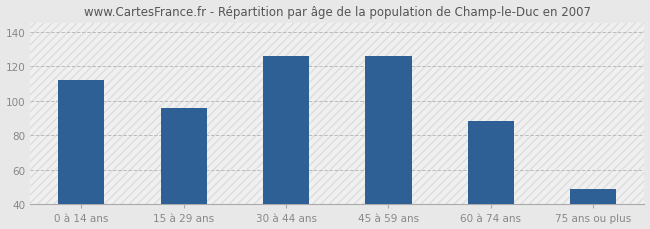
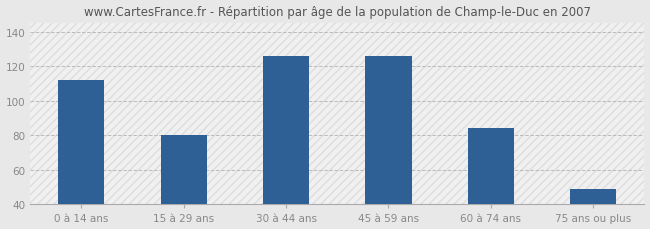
15 à 29 ans: 96 -> 80
60 à 74 ans: 88 -> 84
